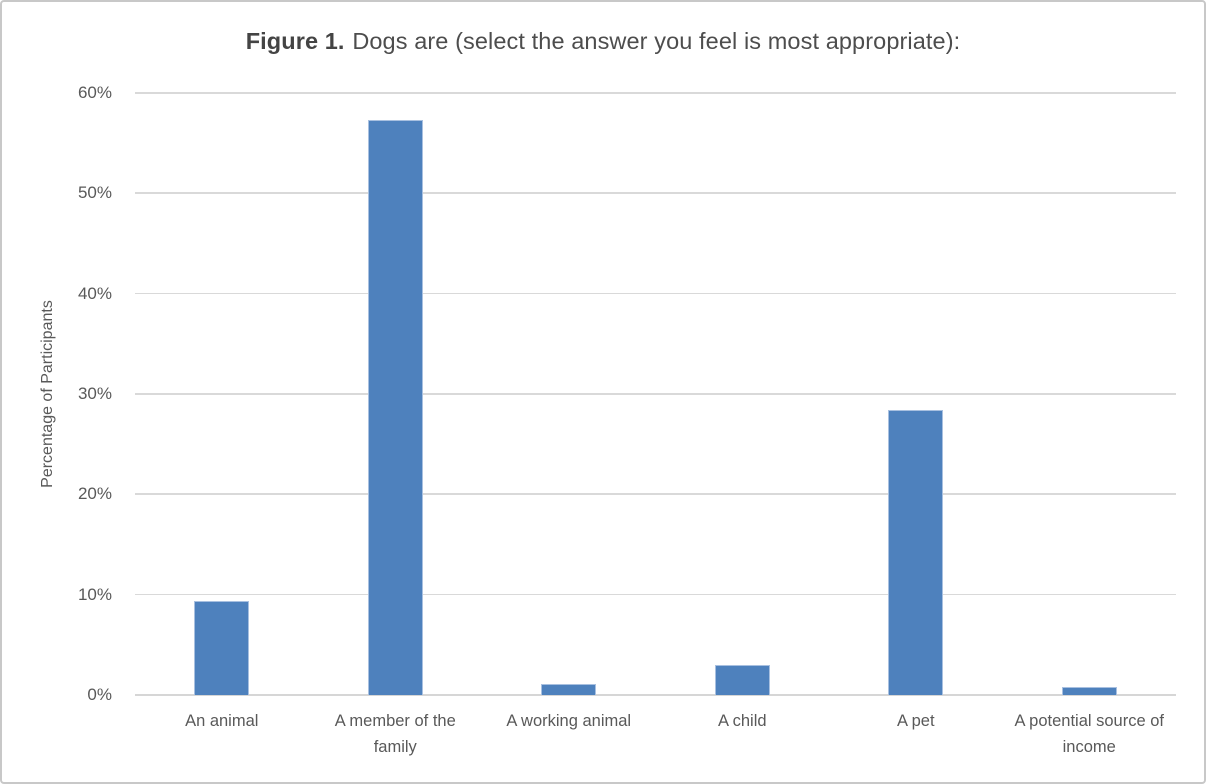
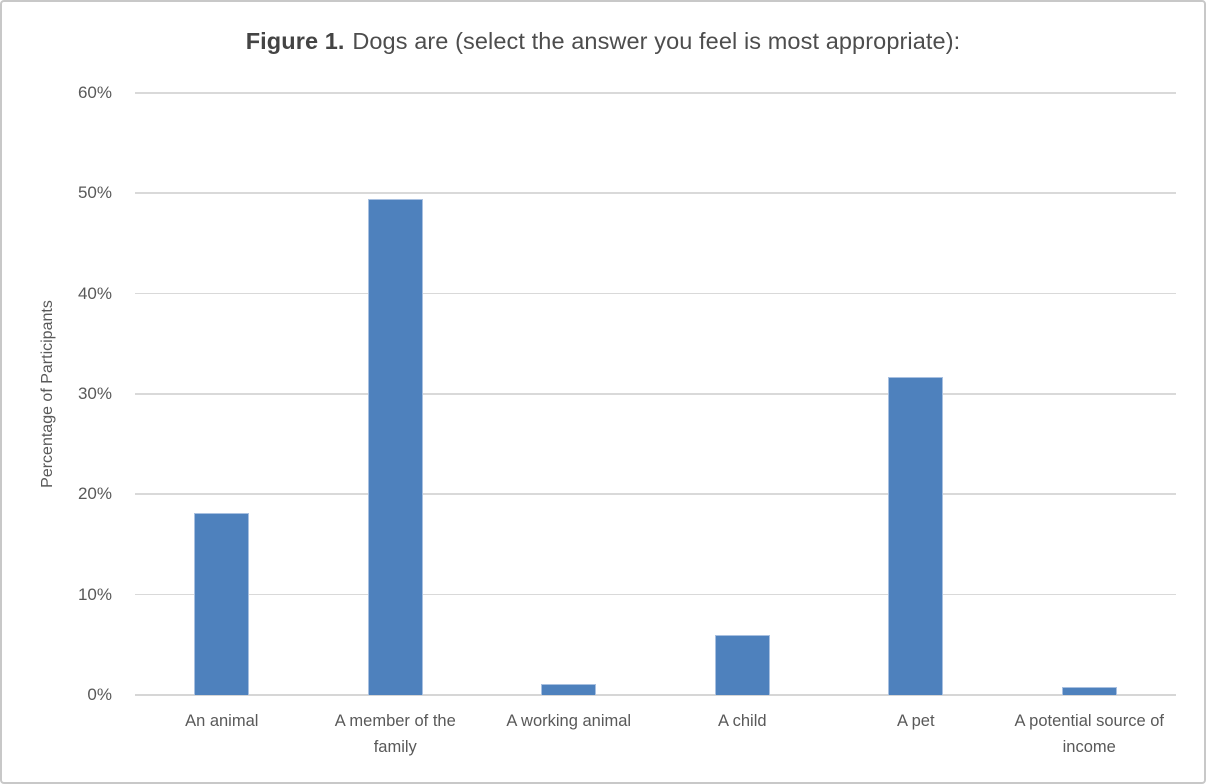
An animal: 9.4% -> 18.1%
A member of the family: 57.3% -> 49.4%
A child: 3.0% -> 6.0%
A pet: 28.4% -> 31.7%
